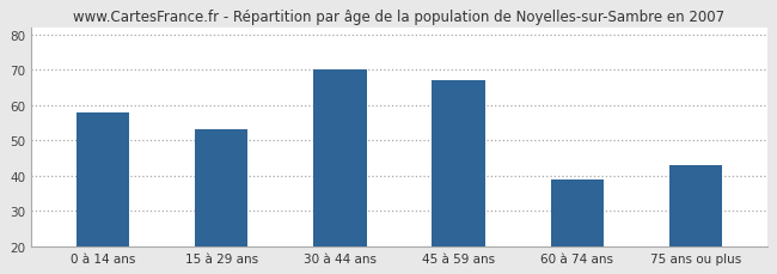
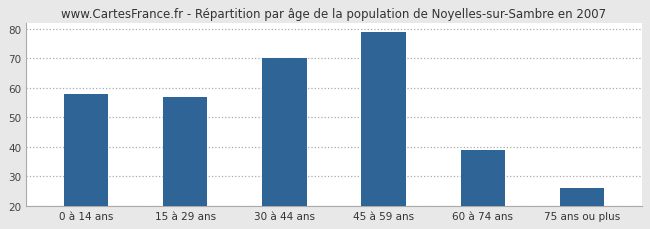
15 à 29 ans: 53 -> 57
45 à 59 ans: 67 -> 79
75 ans ou plus: 43 -> 26
